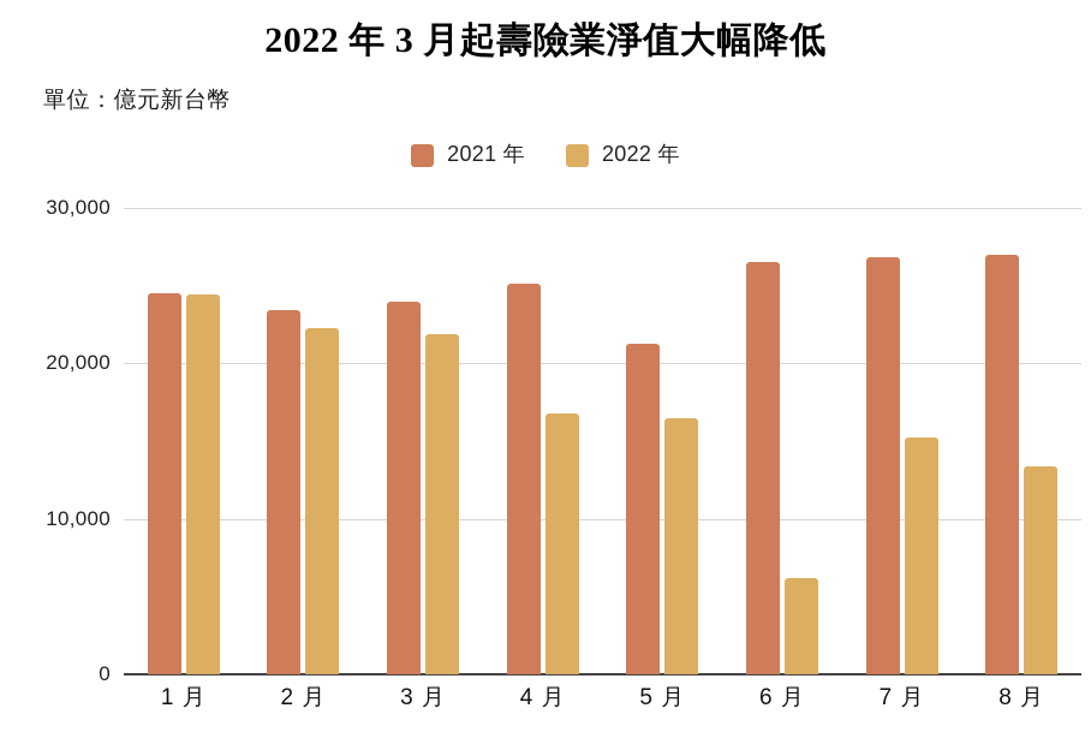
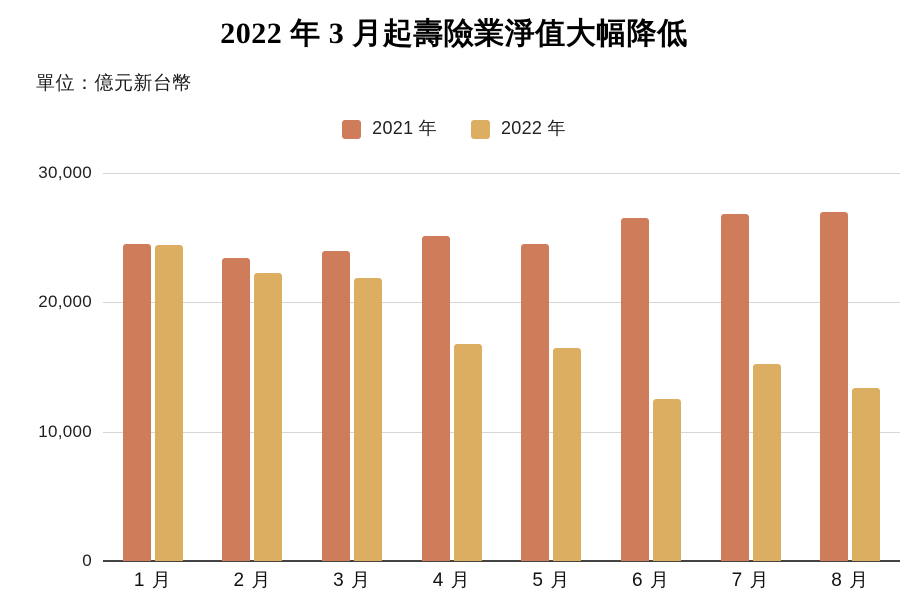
2021 年/5 月: 21300 -> 24500
2022 年/6 月: 6200 -> 12500
